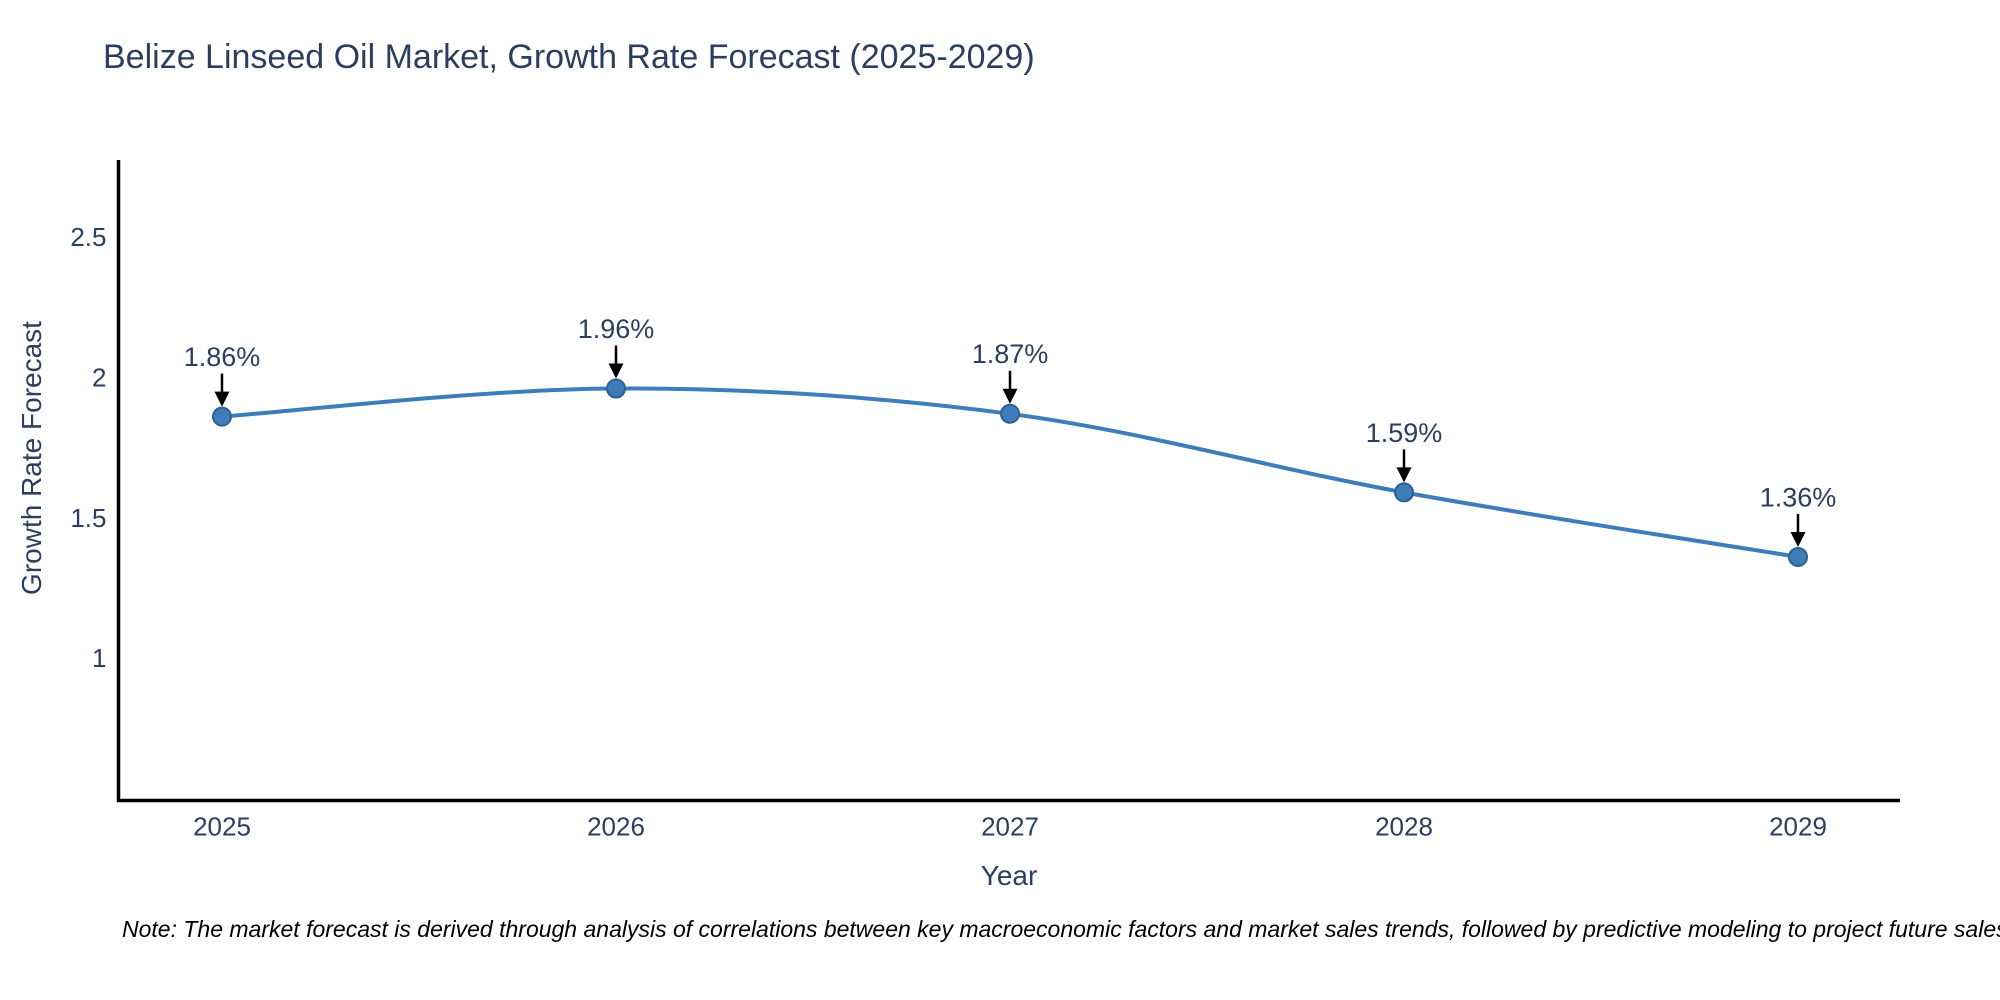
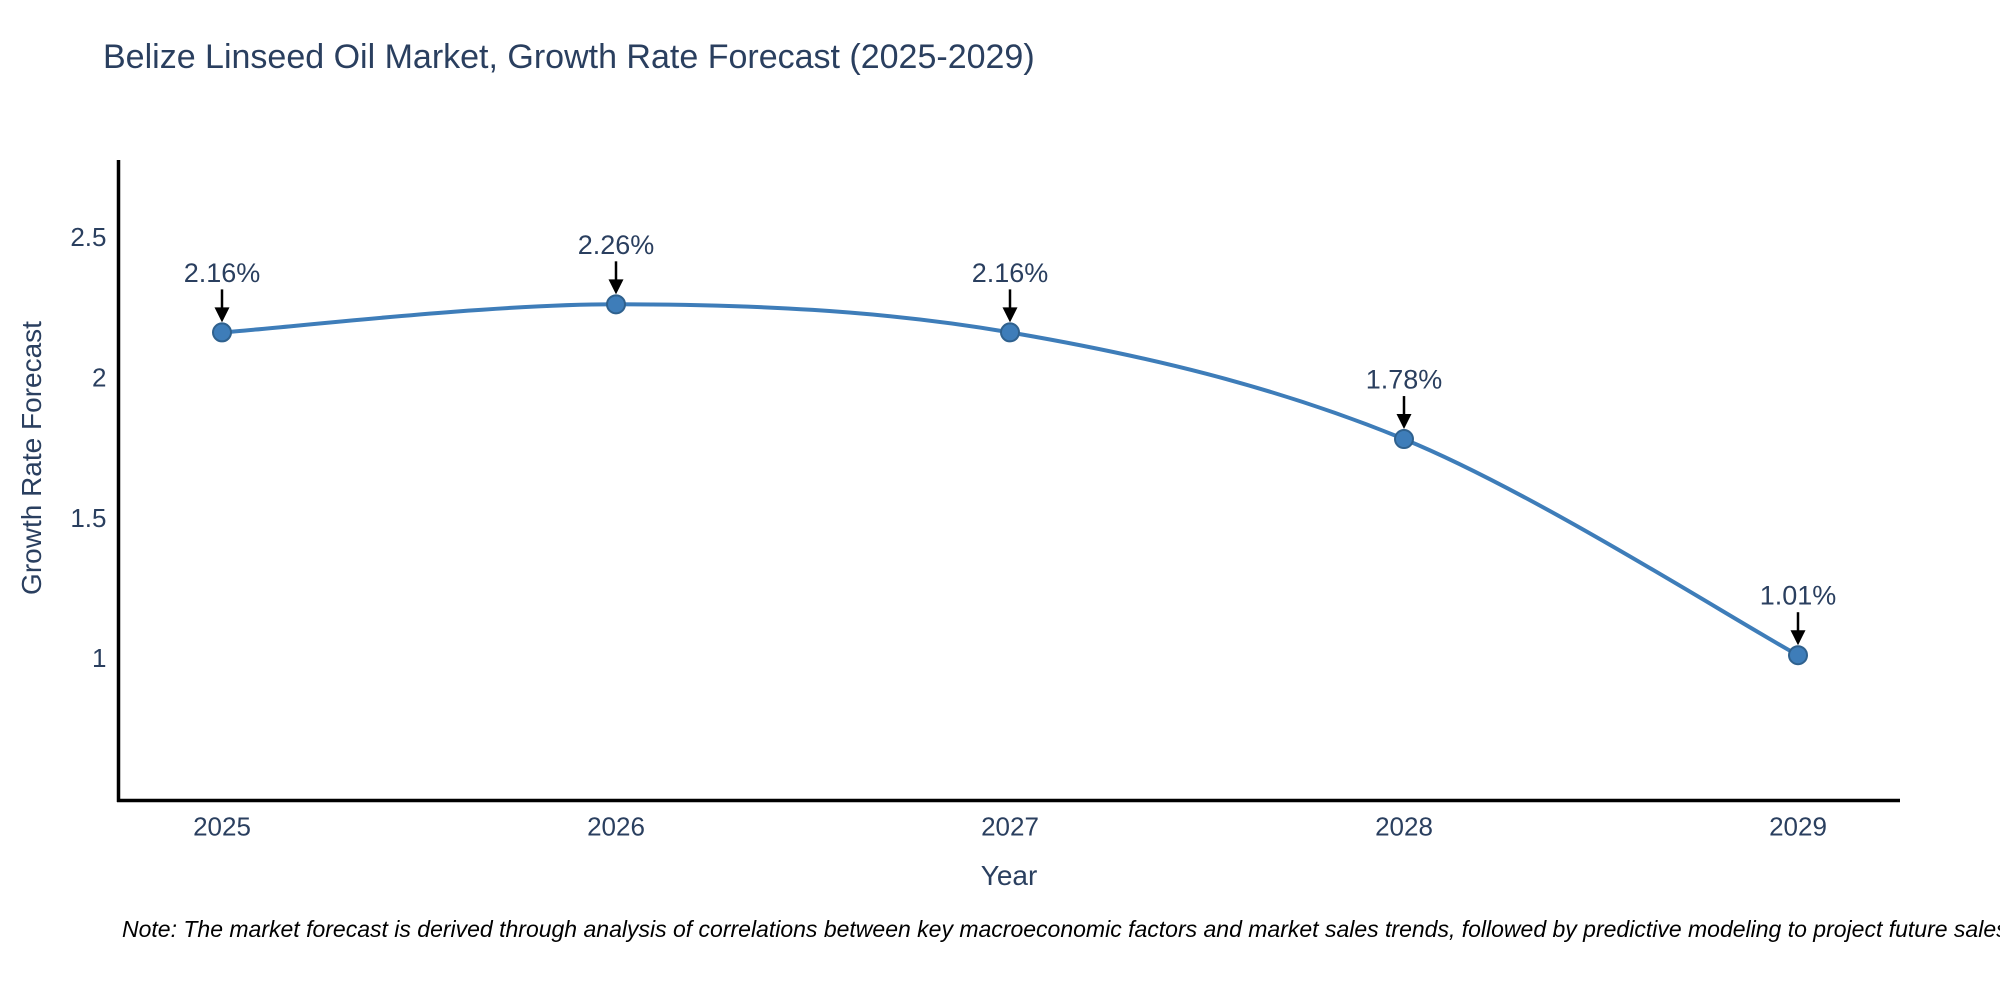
2025: 1.86% -> 2.16%
2026: 1.96% -> 2.26%
2027: 1.87% -> 2.16%
2028: 1.59% -> 1.78%
2029: 1.36% -> 1.01%
